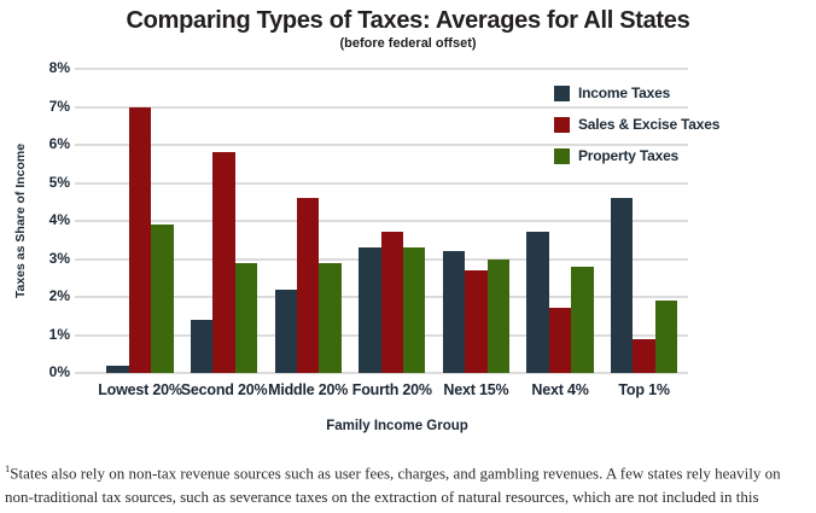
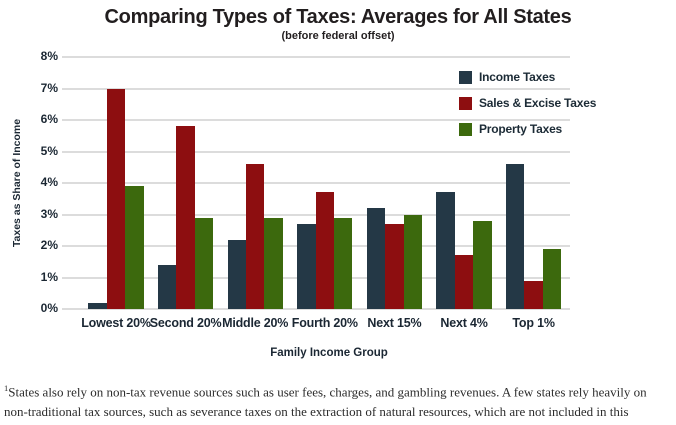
Income Taxes/Fourth 20%: 3.3% -> 2.7%
Property Taxes/Fourth 20%: 3.3% -> 2.9%
